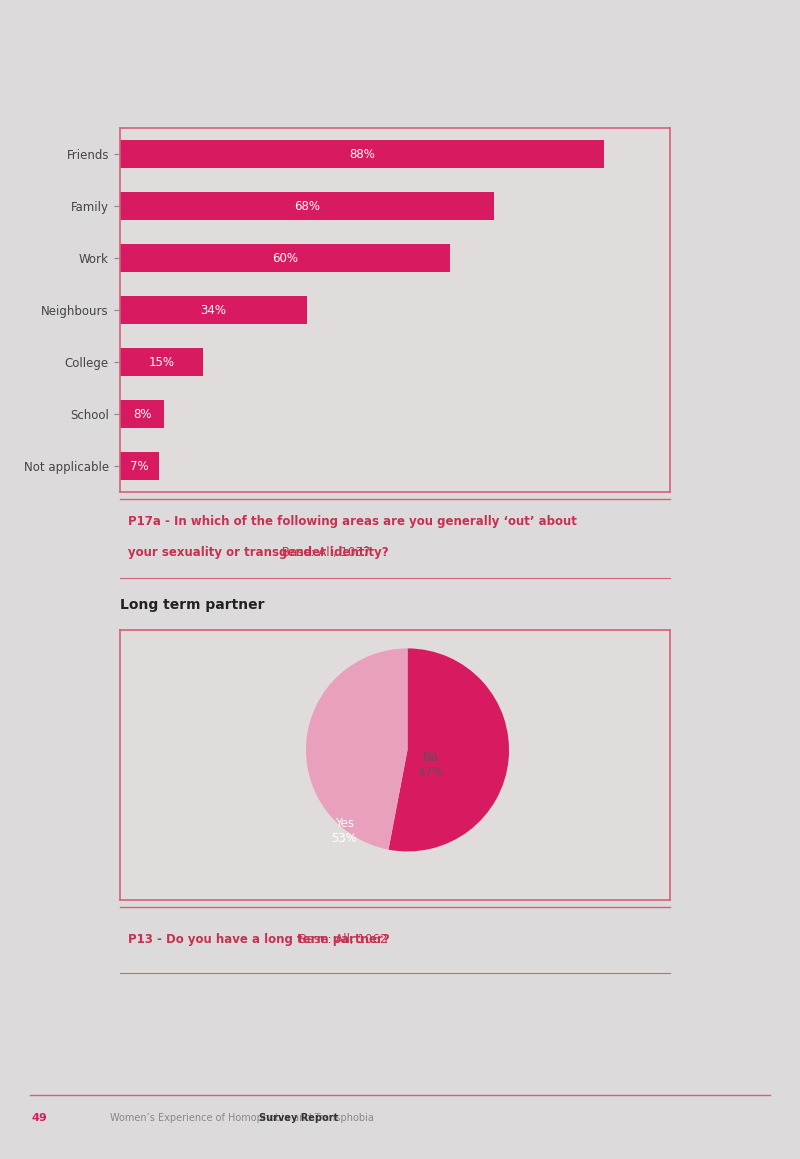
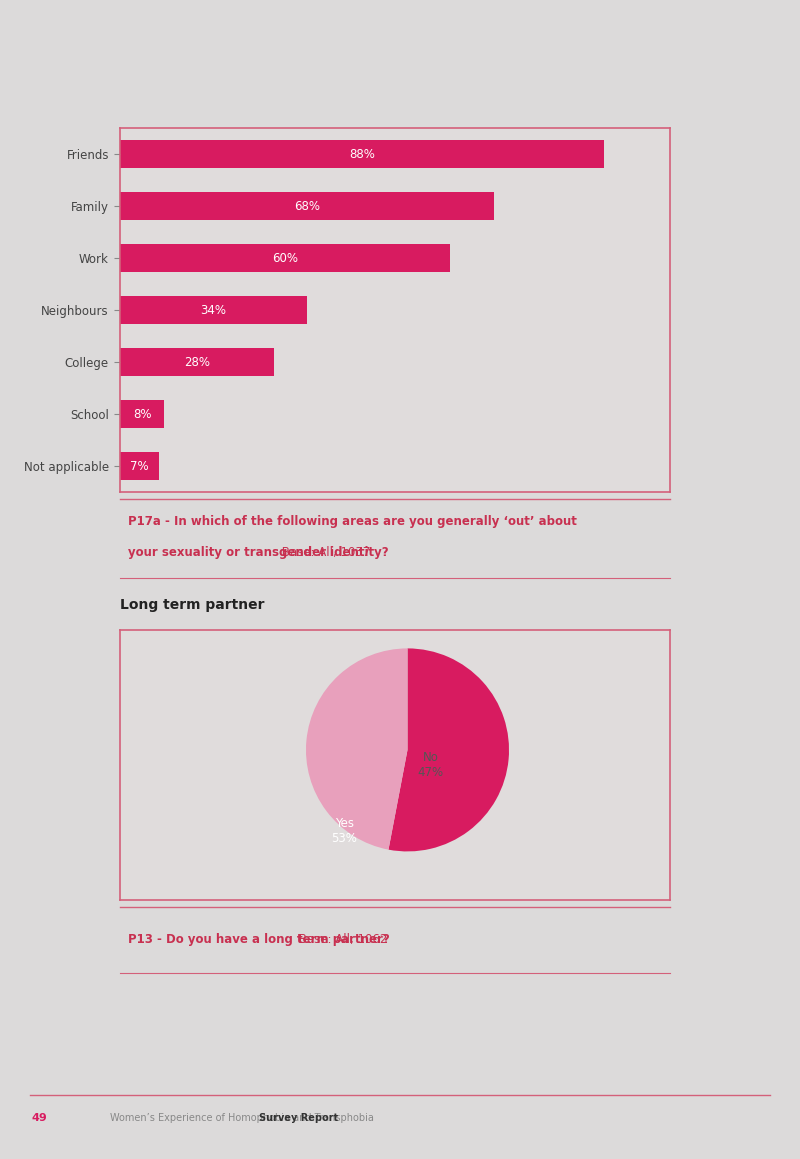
College: 15% -> 28%
